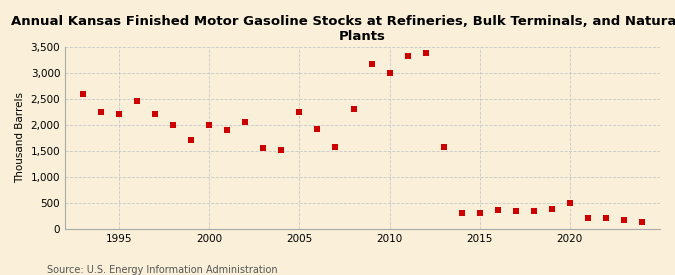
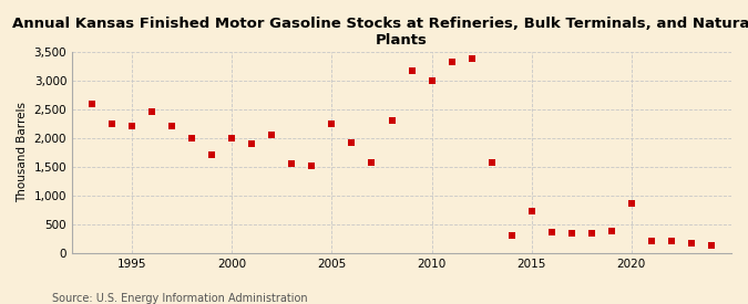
2015: 300 -> 720
2020: 490 -> 860
